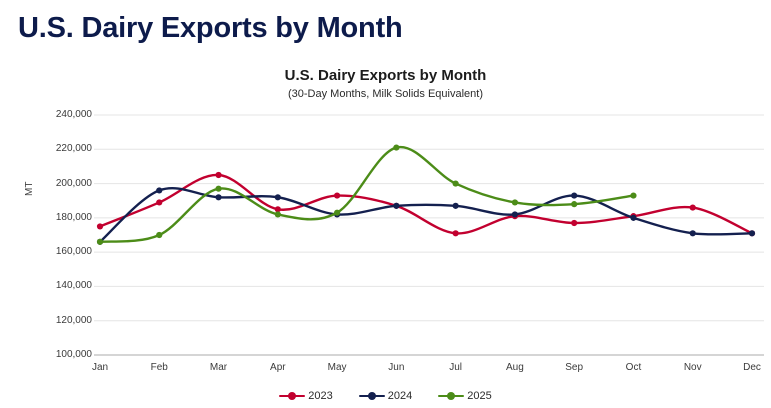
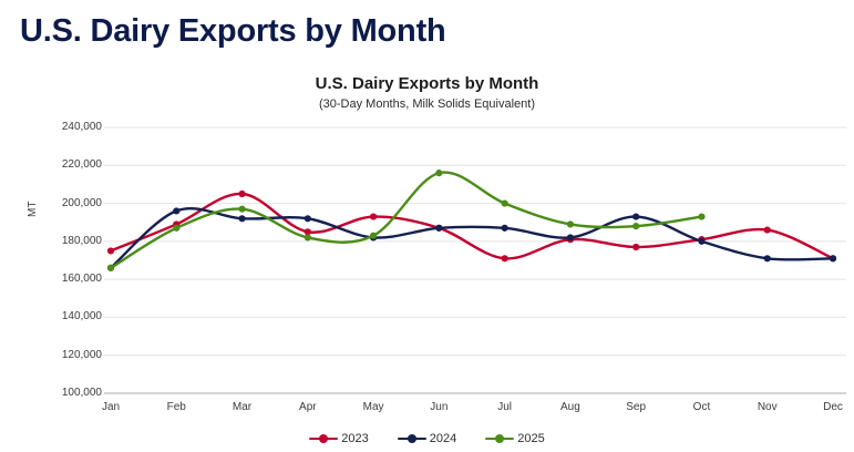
2025/Feb: 170000 -> 187000
2025/Jun: 221000 -> 216000
